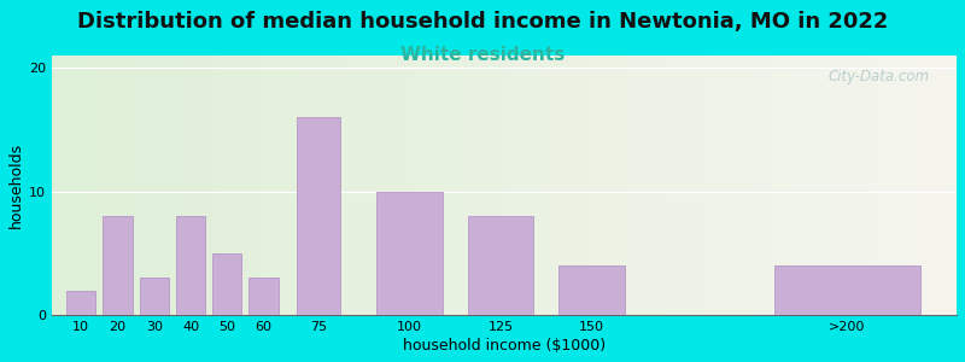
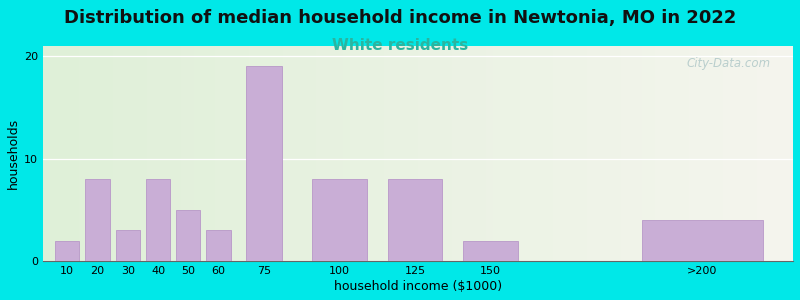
75: 16 -> 19
100: 10 -> 8
150: 4 -> 2
